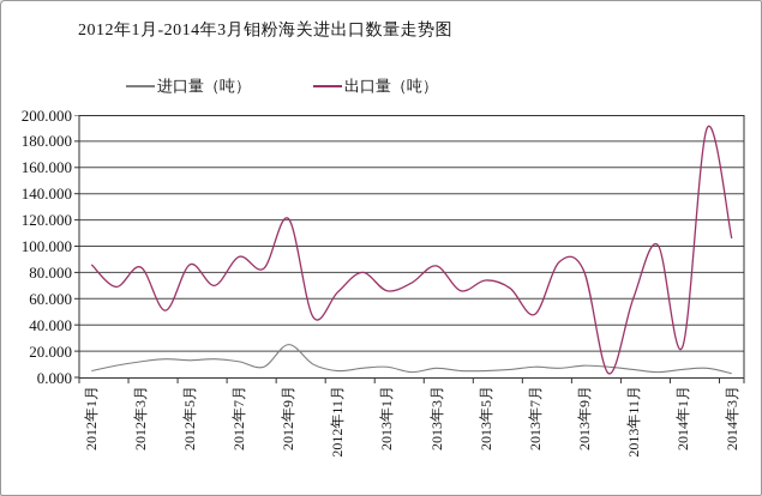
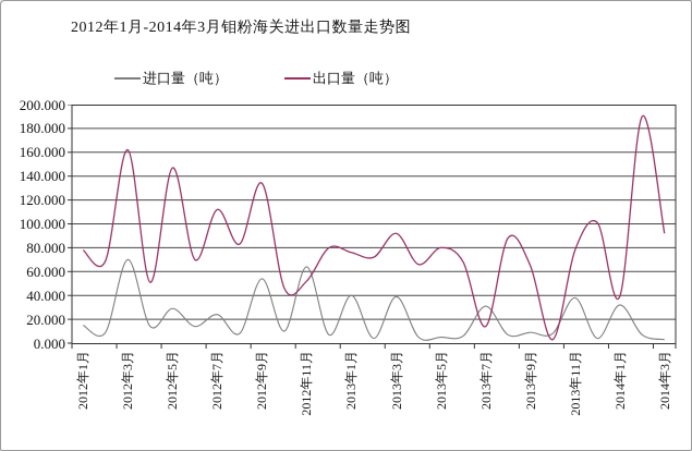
进口量（吨）/2012年1月: 5 -> 15
出口量（吨）/2012年1月: 86 -> 78
进口量（吨）/2012年3月: 12 -> 70
出口量（吨）/2012年3月: 84 -> 162
进口量（吨）/2012年5月: 13 -> 29
出口量（吨）/2012年5月: 86 -> 147
进口量（吨）/2012年7月: 12 -> 24
出口量（吨）/2012年7月: 92 -> 112
进口量（吨）/2012年9月: 25 -> 54
出口量（吨）/2012年9月: 121 -> 134
进口量（吨）/2012年11月: 5 -> 64
出口量（吨）/2012年11月: 65 -> 52
进口量（吨）/2013年1月: 8 -> 40
出口量（吨）/2013年1月: 66 -> 76
进口量（吨）/2013年3月: 7 -> 39
出口量（吨）/2013年3月: 85 -> 92
出口量（吨）/2013年5月: 74 -> 80
进口量（吨）/2013年7月: 8 -> 31
出口量（吨）/2013年7月: 48 -> 14
出口量（吨）/2013年9月: 81 -> 65
进口量（吨）/2013年11月: 6 -> 38
出口量（吨）/2013年11月: 60 -> 78
进口量（吨）/2014年1月: 6 -> 32
出口量（吨）/2014年1月: 23 -> 39
出口量（吨）/2014年3月: 106 -> 92
